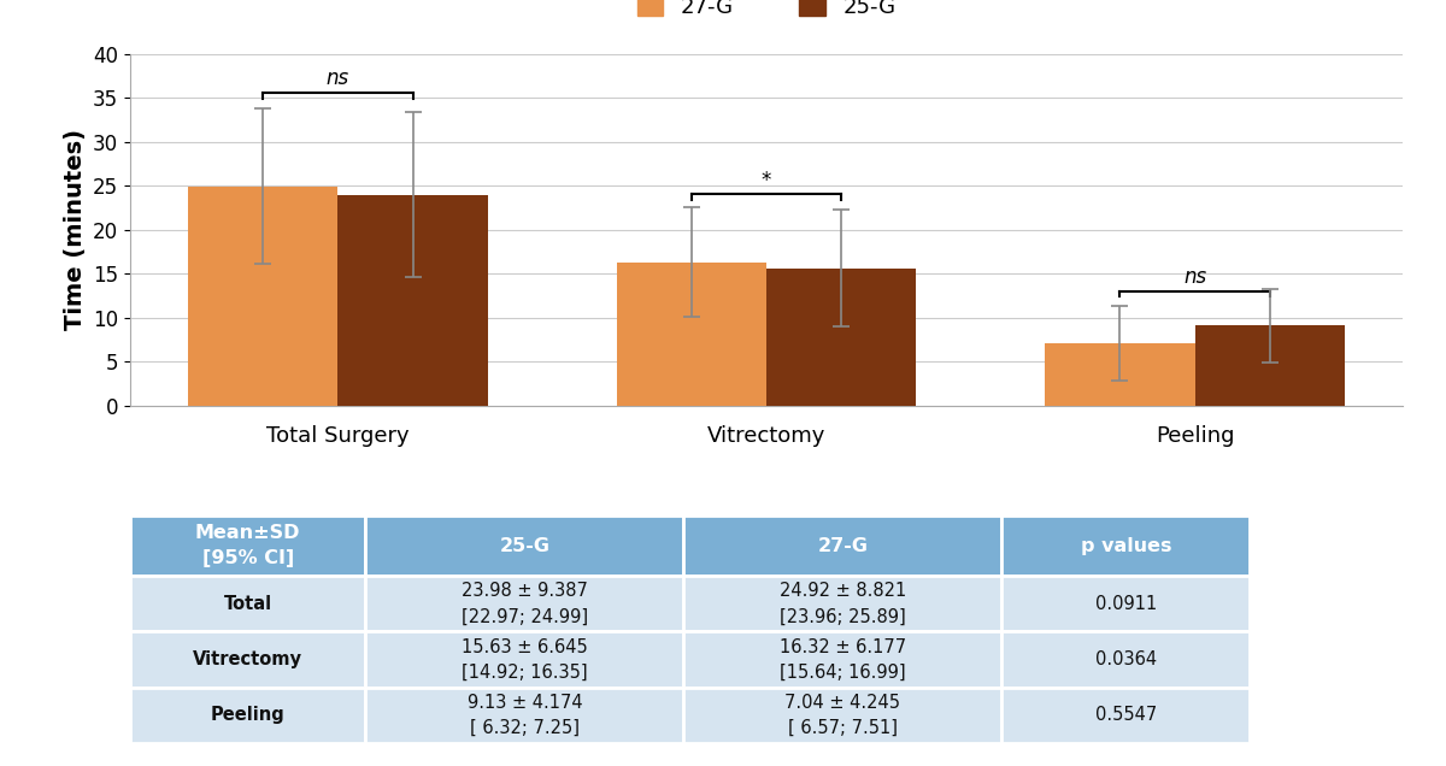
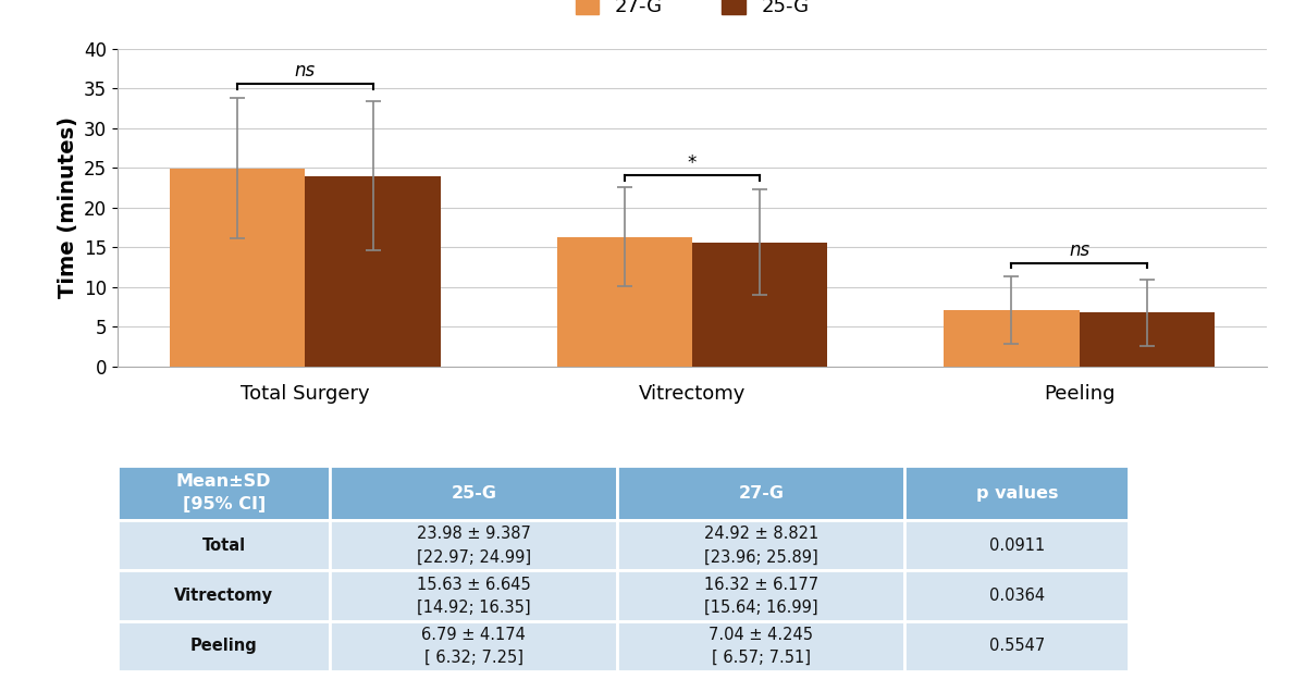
25-G/Peeling: 9.13 -> 6.79
